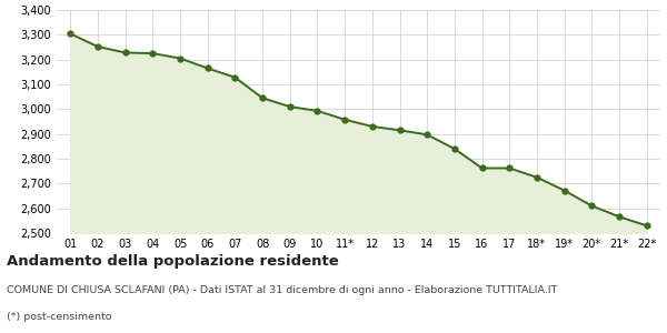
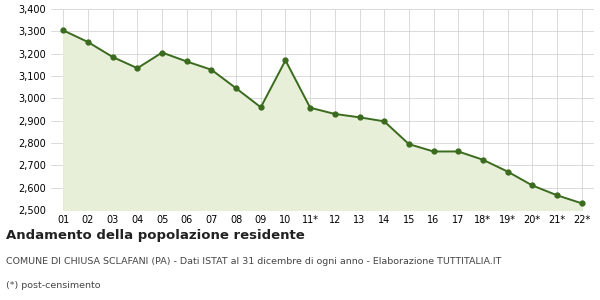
03: 3,228 -> 3,185
04: 3,225 -> 3,135
09: 3,010 -> 2,960
10: 2,993 -> 3,170
15: 2,840 -> 2,795
